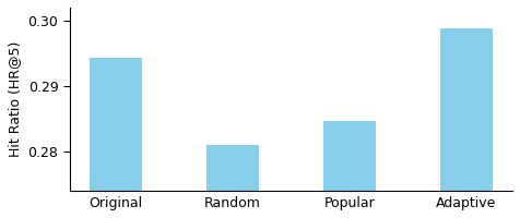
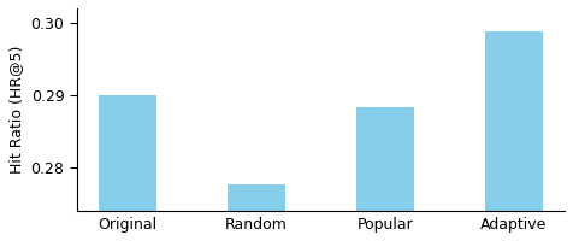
Original: 0.2944 -> 0.2900
Random: 0.2810 -> 0.2777
Popular: 0.2846 -> 0.2883
